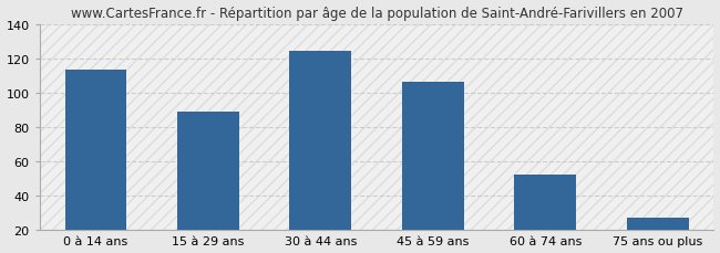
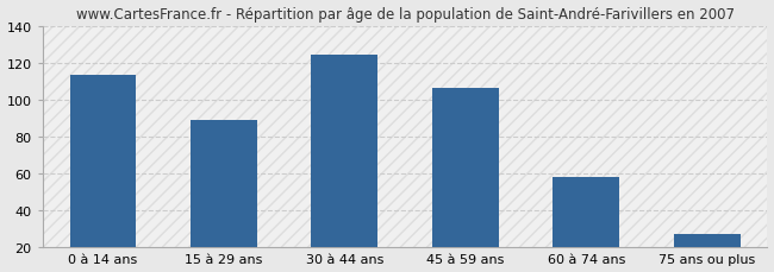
60 à 74 ans: 52 -> 58
